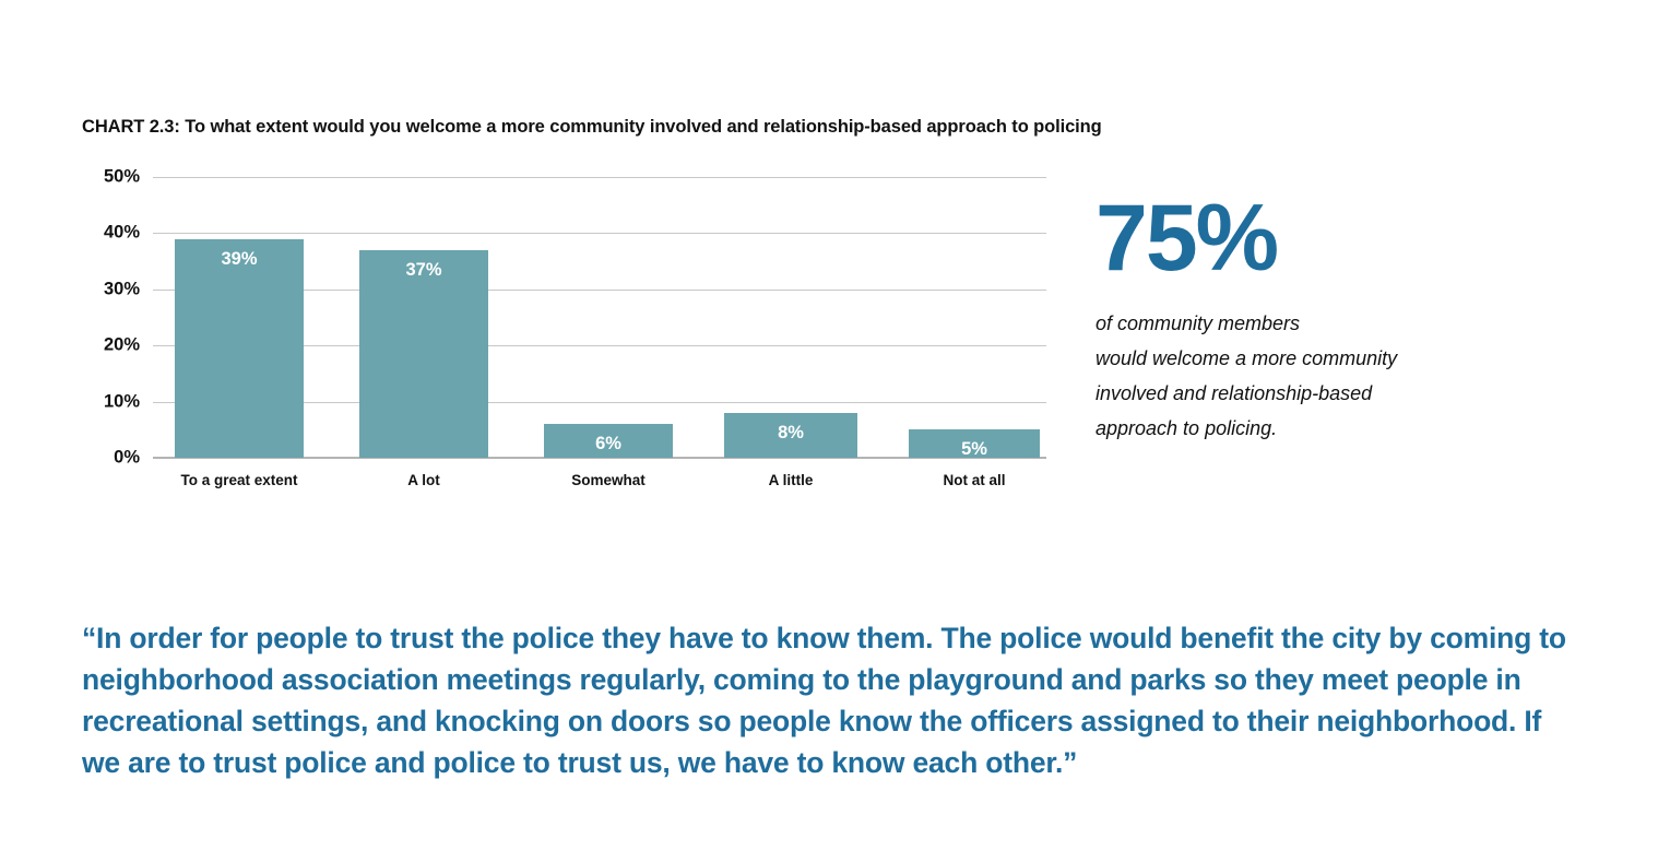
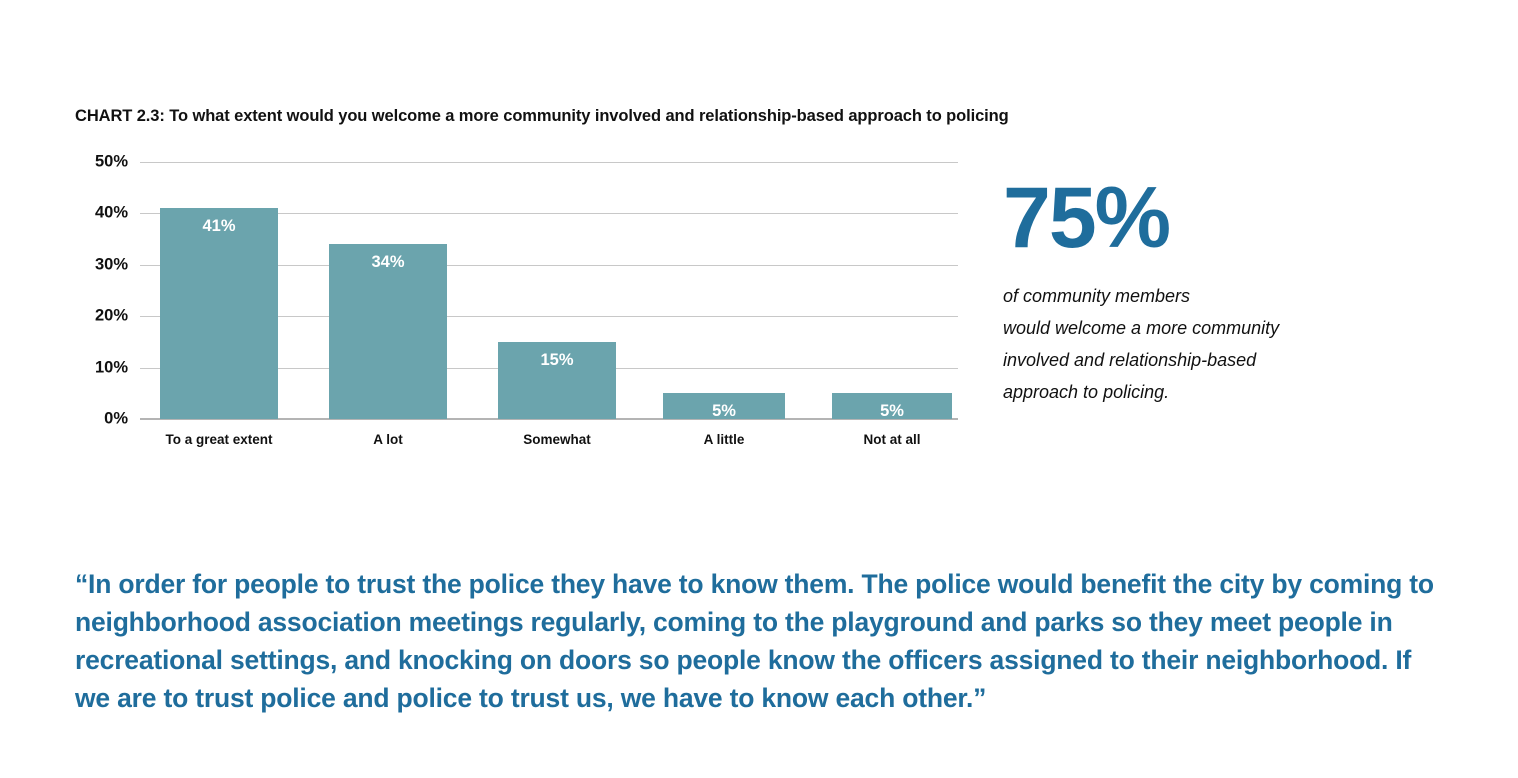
To a great extent: 39% -> 41%
A lot: 37% -> 34%
Somewhat: 6% -> 15%
A little: 8% -> 5%
